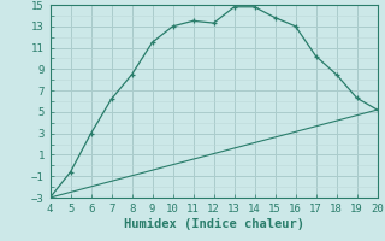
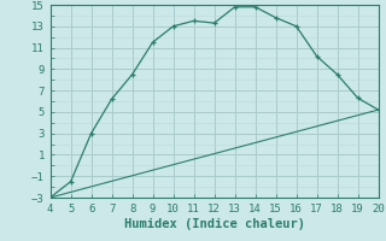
5: -0.6 -> -1.5
